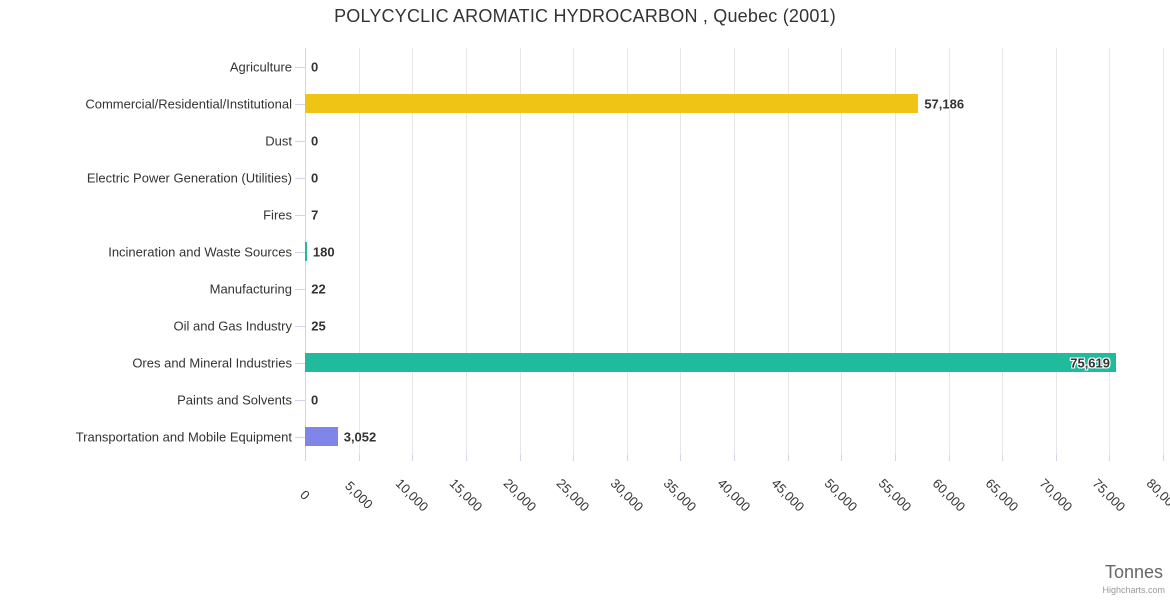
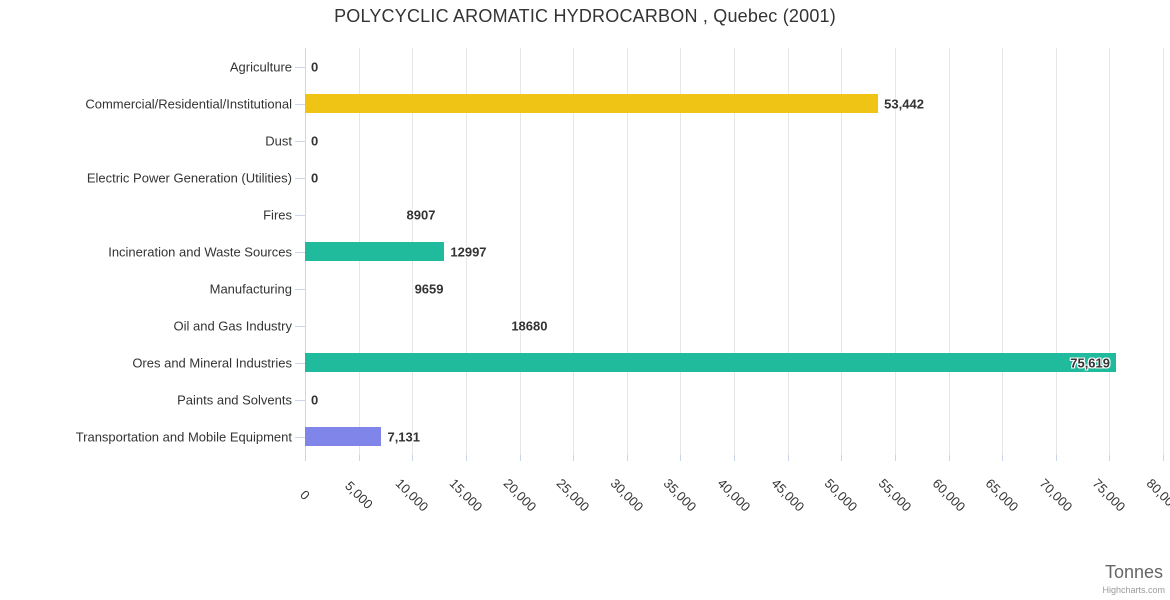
Commercial/Residential/Institutional: 57,186 -> 53,442
Fires: 7 -> 8907
Incineration and Waste Sources: 180 -> 12997
Manufacturing: 22 -> 9659
Oil and Gas Industry: 25 -> 18680
Transportation and Mobile Equipment: 3,052 -> 7,131
